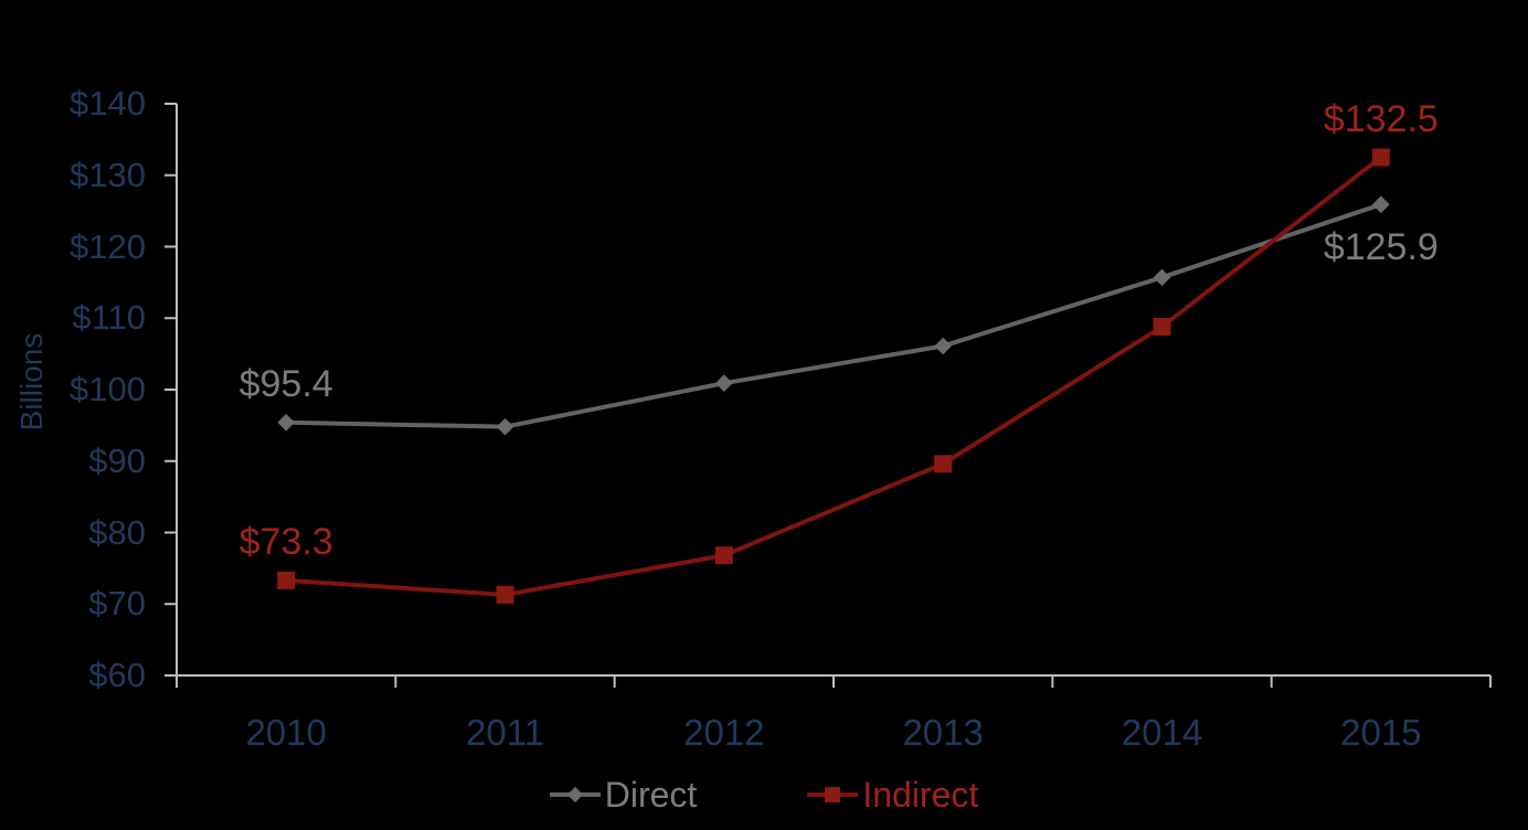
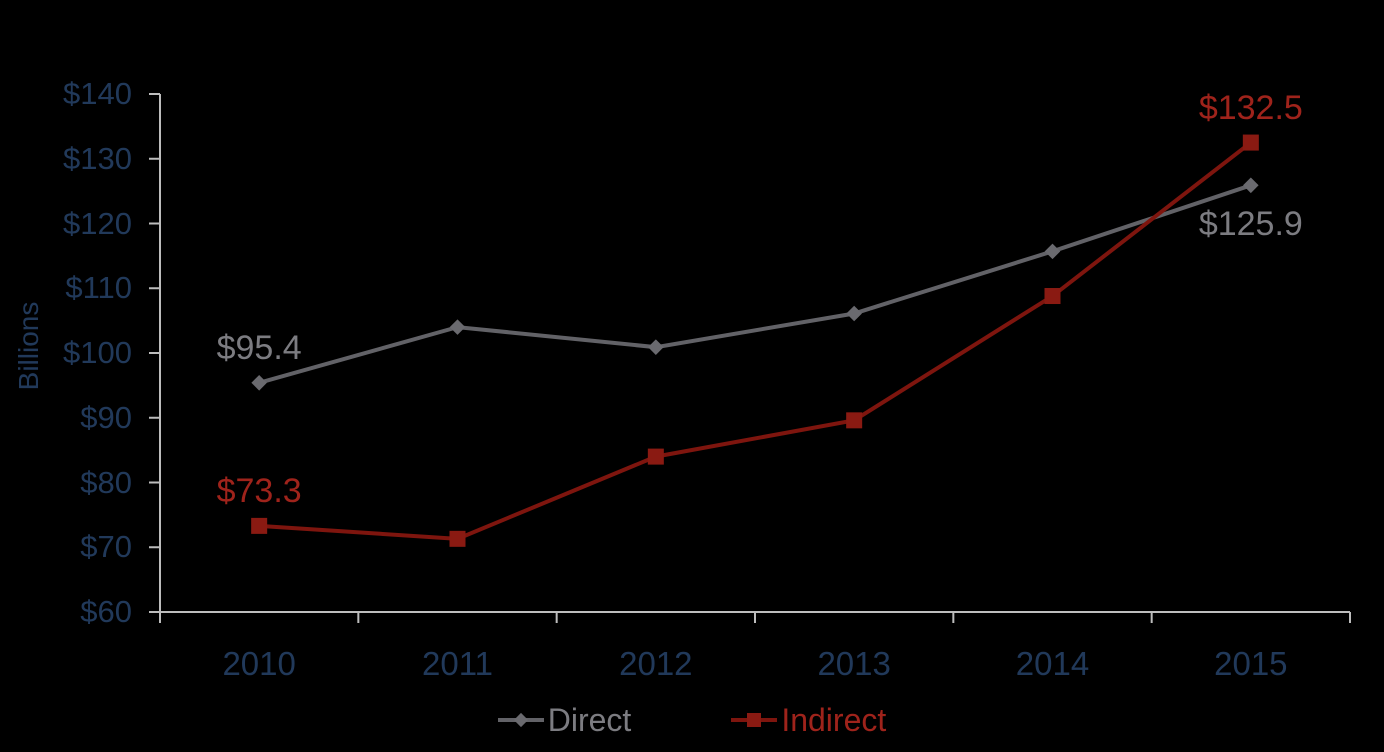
Direct/2011: $95 -> $104
Indirect/2012: $77 -> $84
